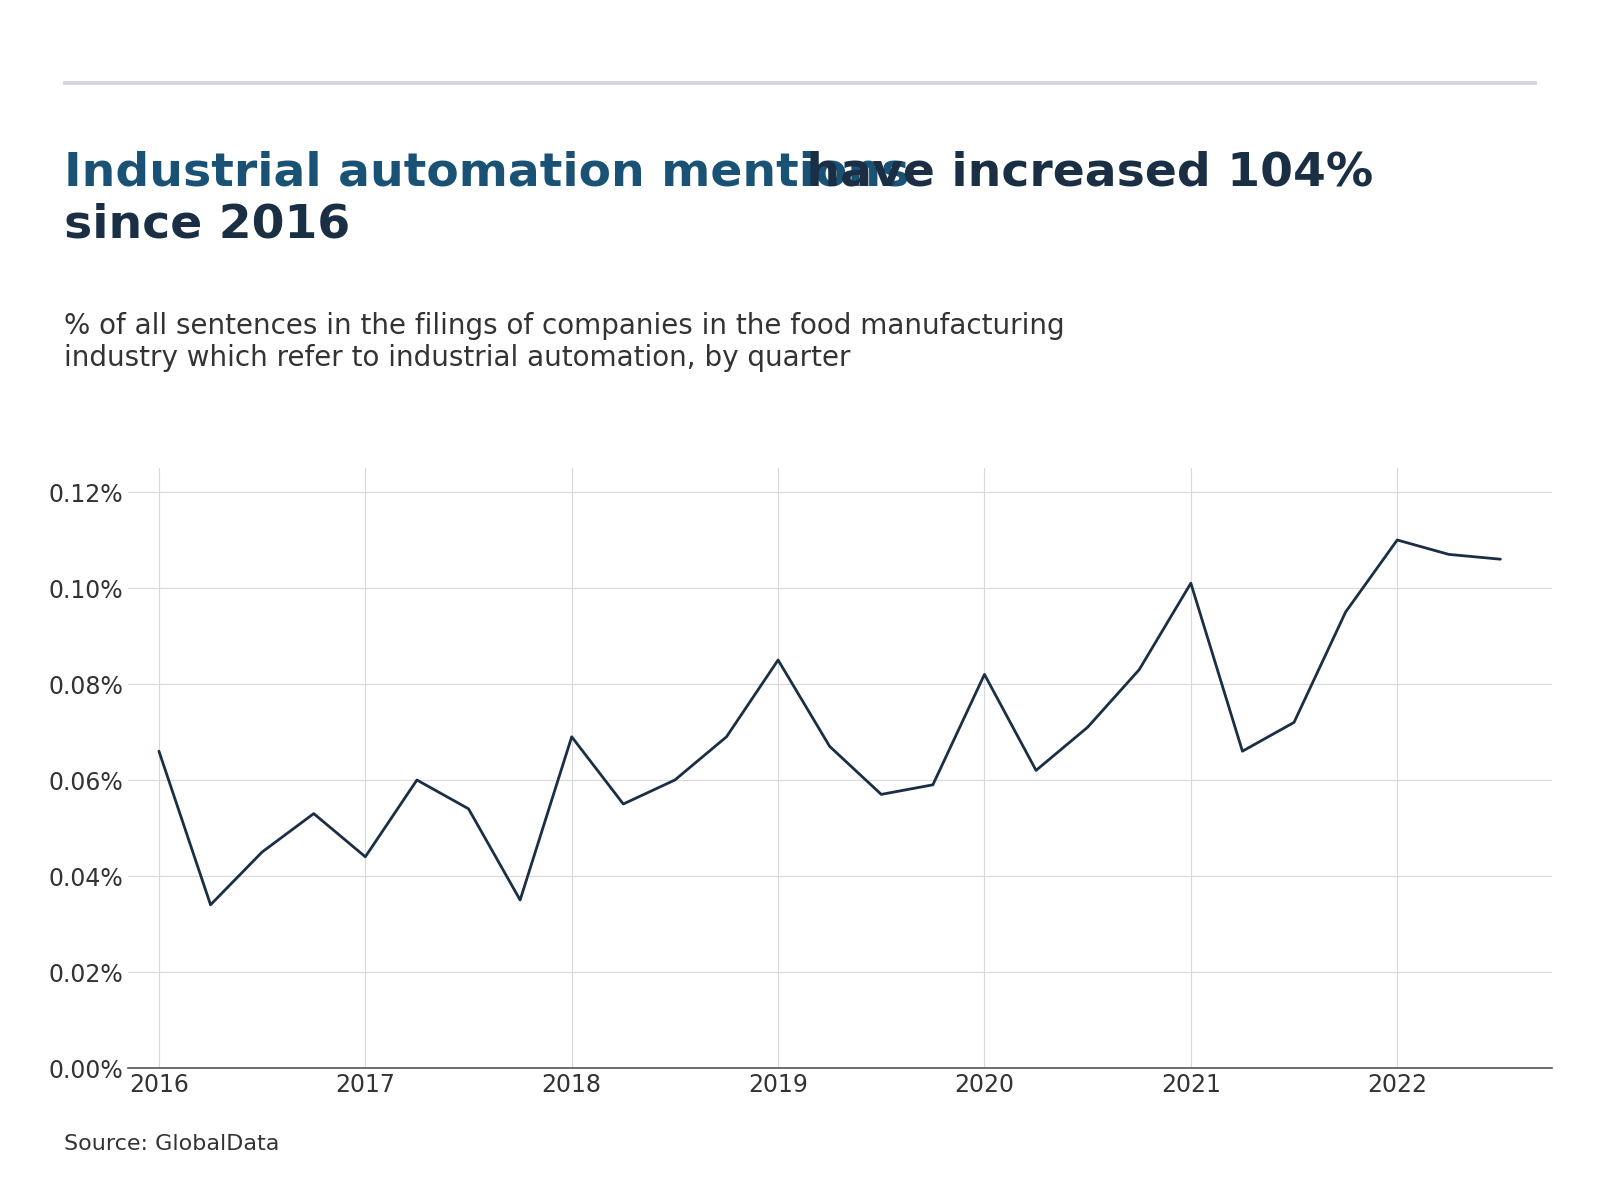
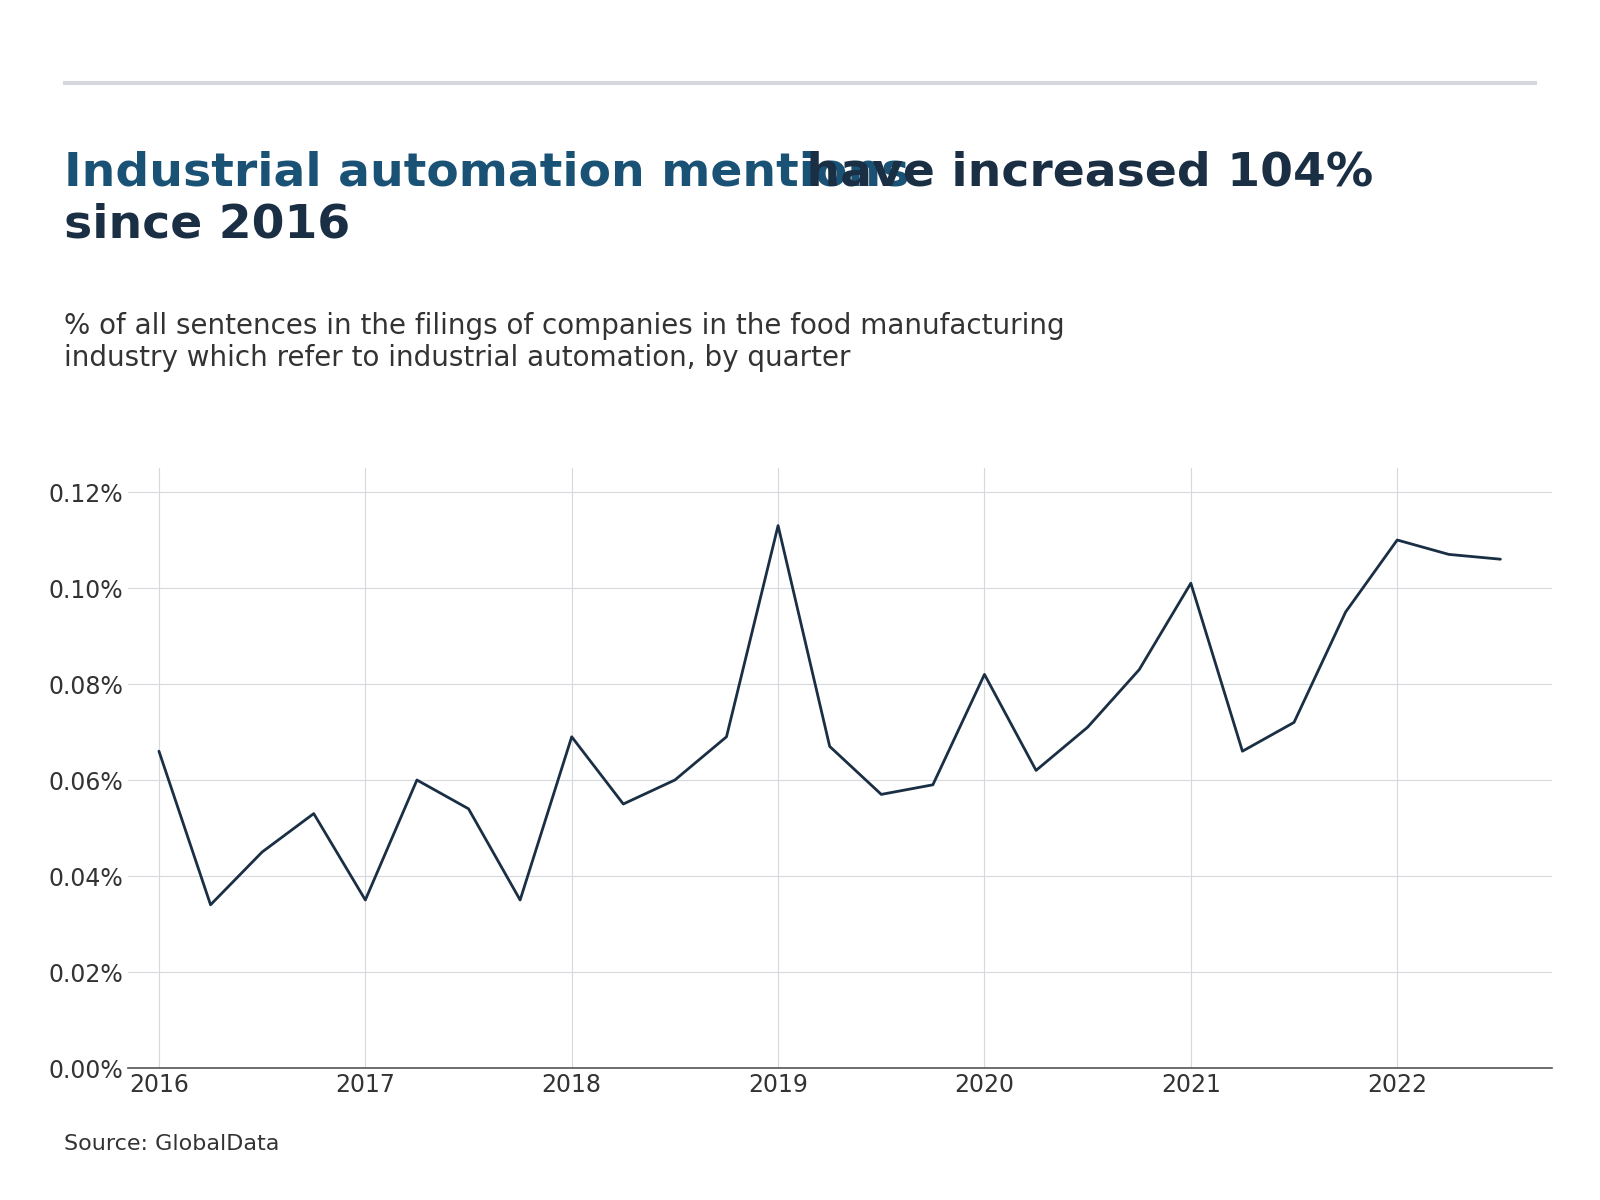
2017: 0.044% -> 0.035%
2019: 0.085% -> 0.113%
